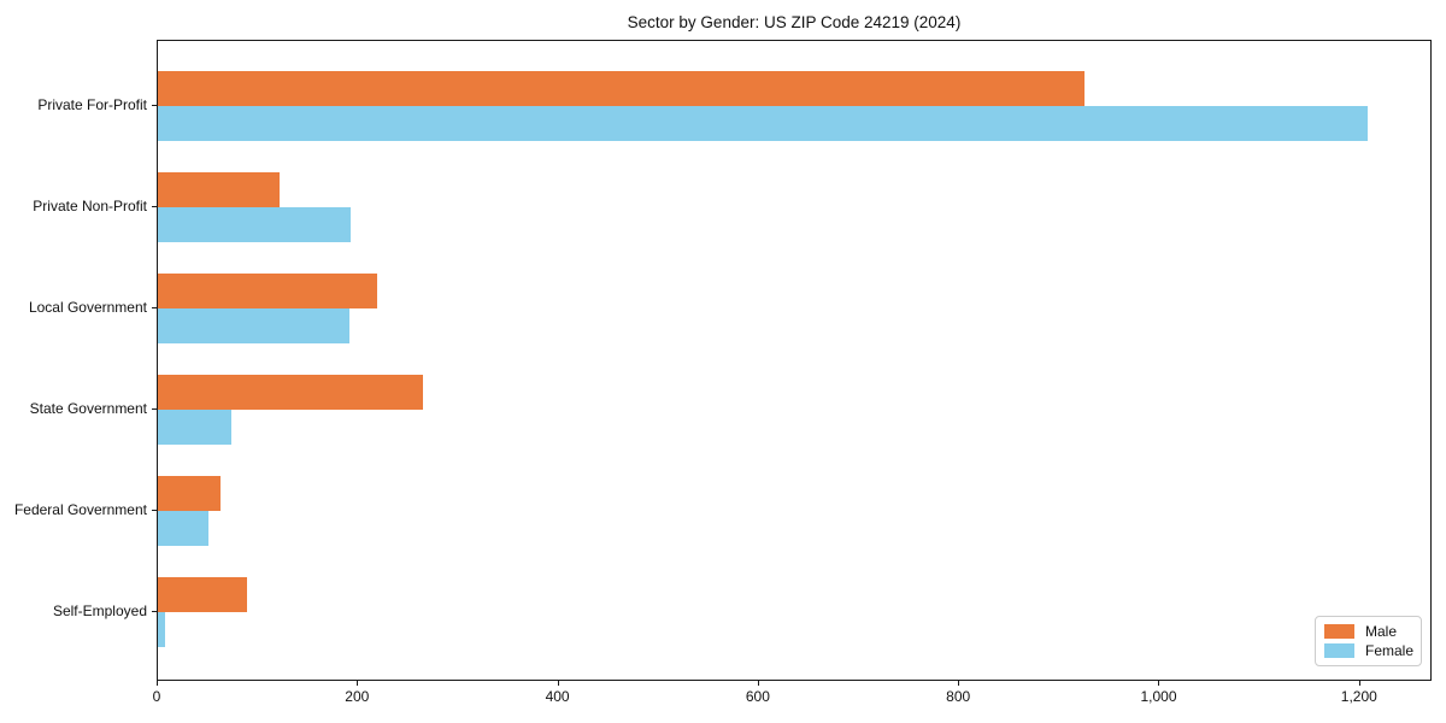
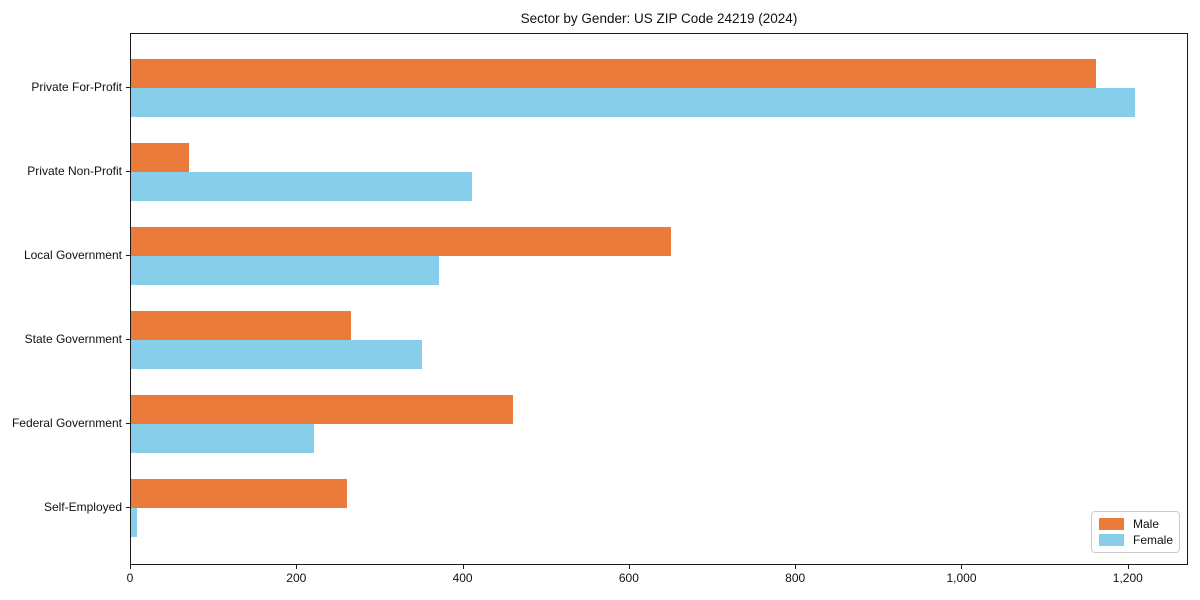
Male/Private For-Profit: 920 -> 1160
Male/Private Non-Profit: 120 -> 70
Female/Private Non-Profit: 190 -> 410
Male/Local Government: 220 -> 650
Female/Local Government: 190 -> 370
Female/State Government: 70 -> 350
Male/Federal Government: 60 -> 460
Female/Federal Government: 50 -> 220
Male/Self-Employed: 90 -> 260
